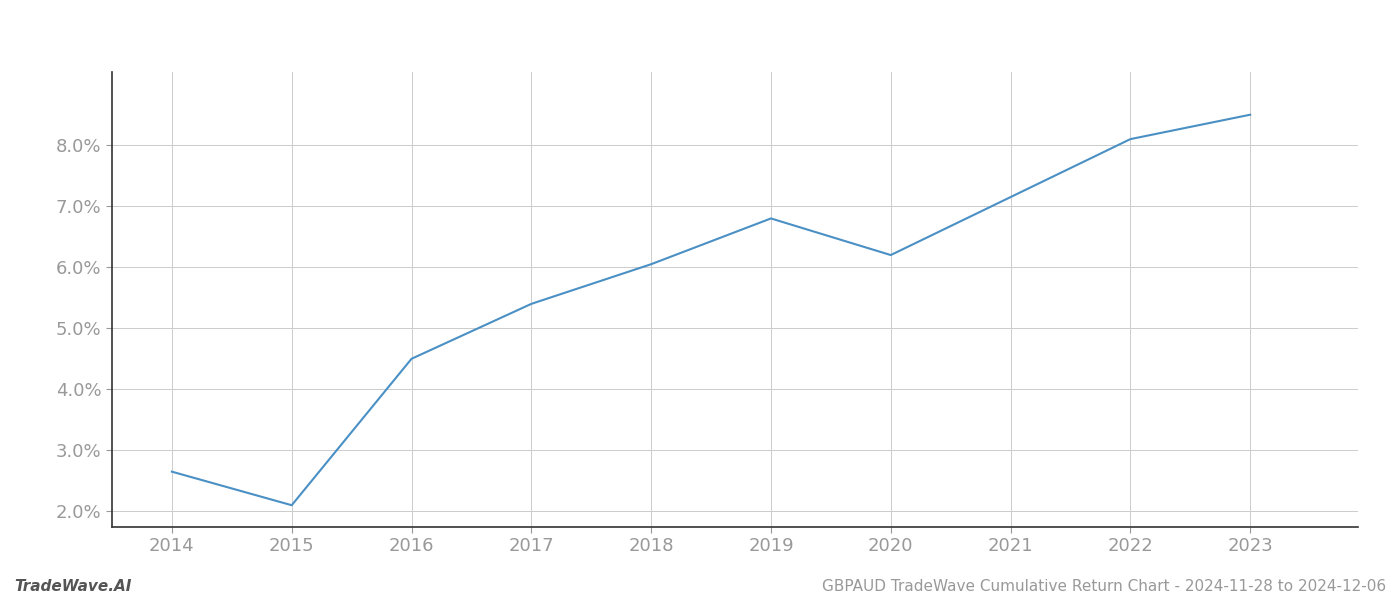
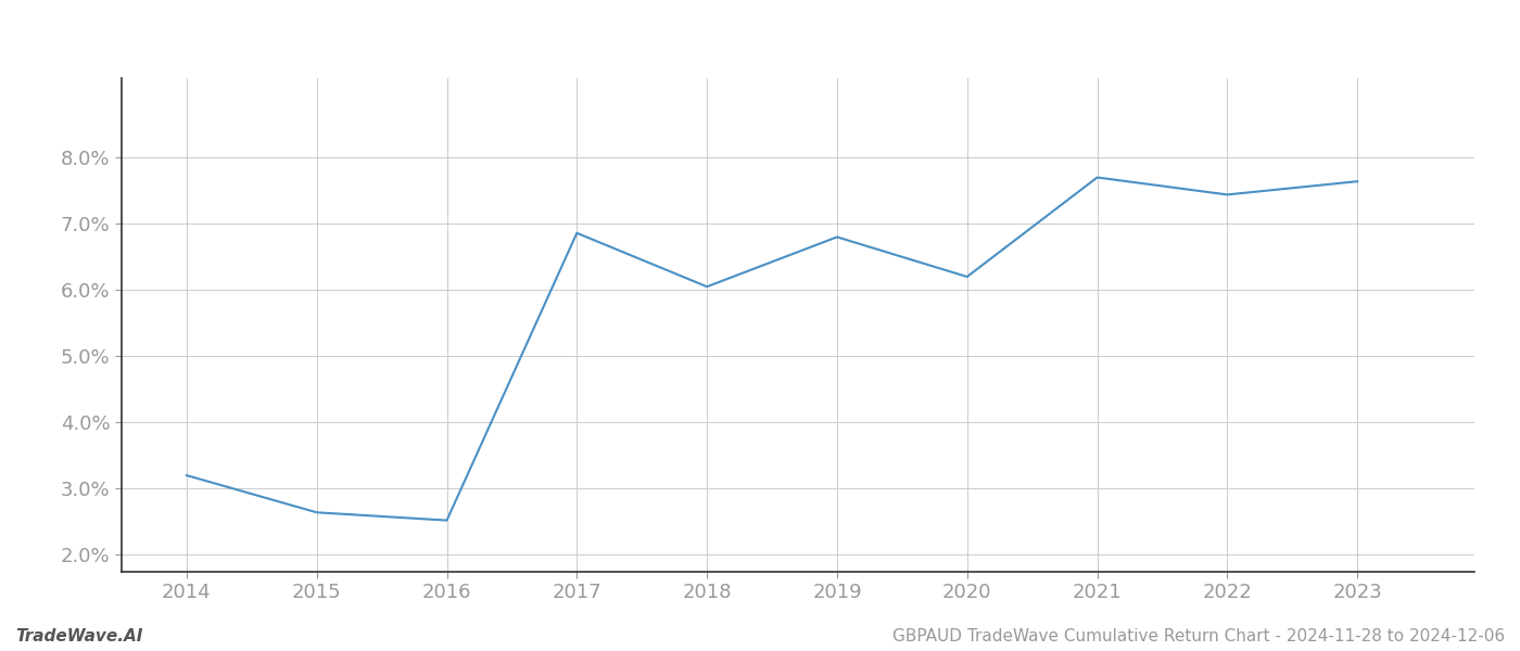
2014: 2.65% -> 3.20%
2015: 2.10% -> 2.64%
2016: 4.50% -> 2.52%
2017: 5.40% -> 6.86%
2021: 7.15% -> 7.70%
2022: 8.10% -> 7.44%
2023: 8.50% -> 7.64%
